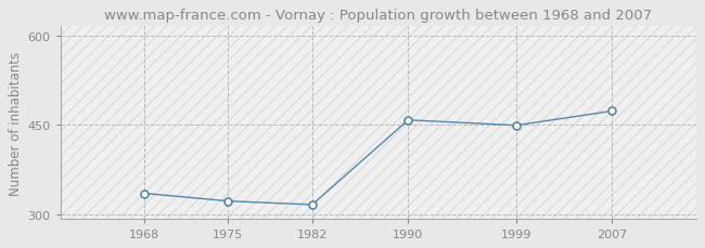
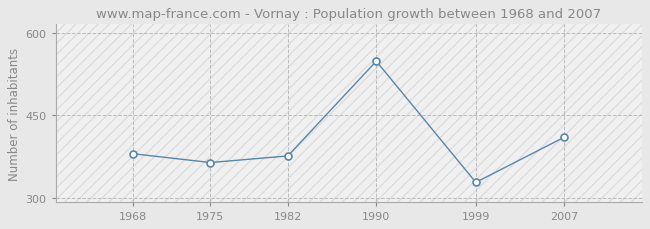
1968: 335 -> 380
1975: 322 -> 364
1982: 316 -> 376
1990: 458 -> 548
1999: 449 -> 328
2007: 473 -> 410
